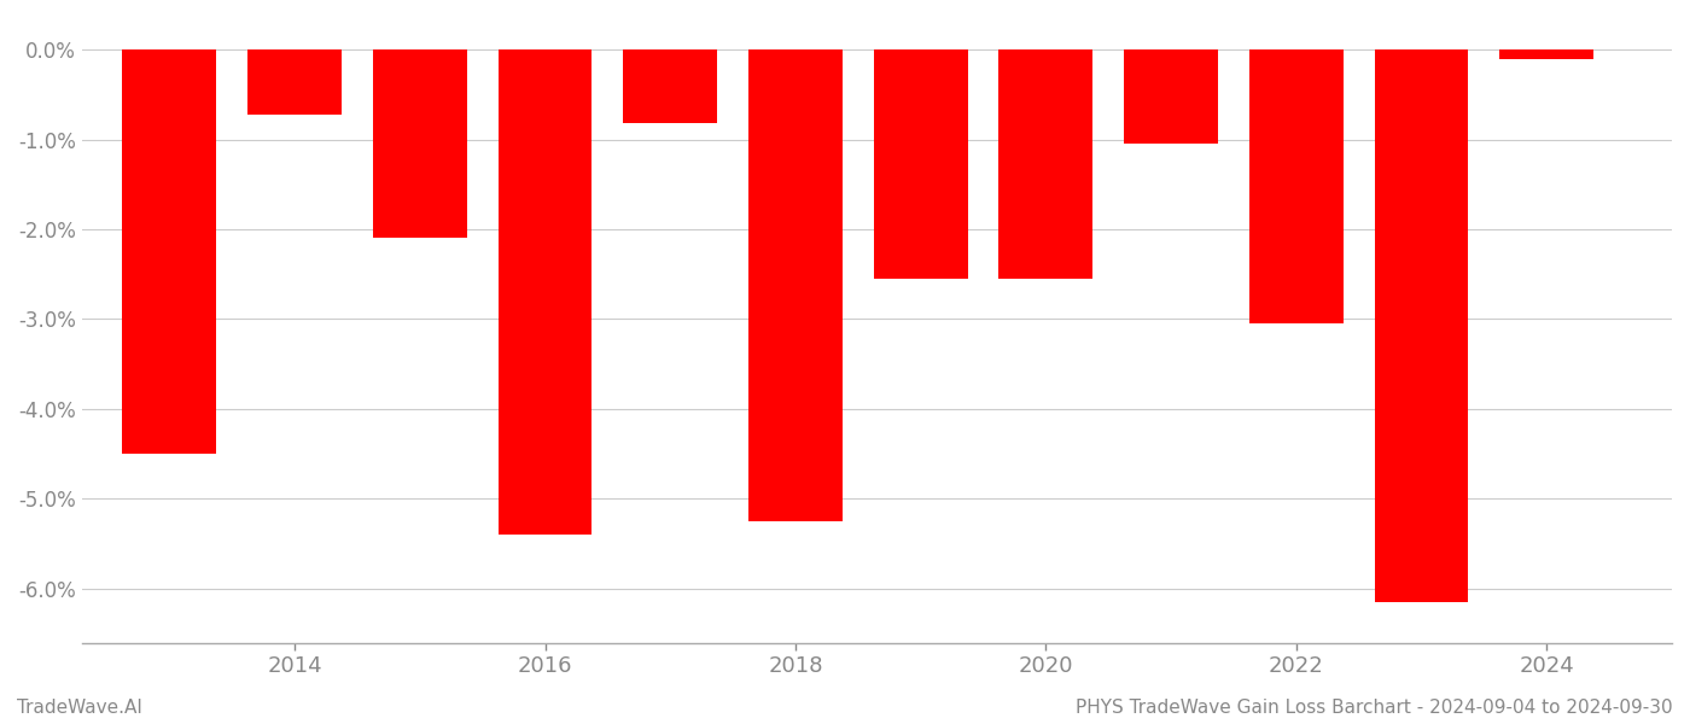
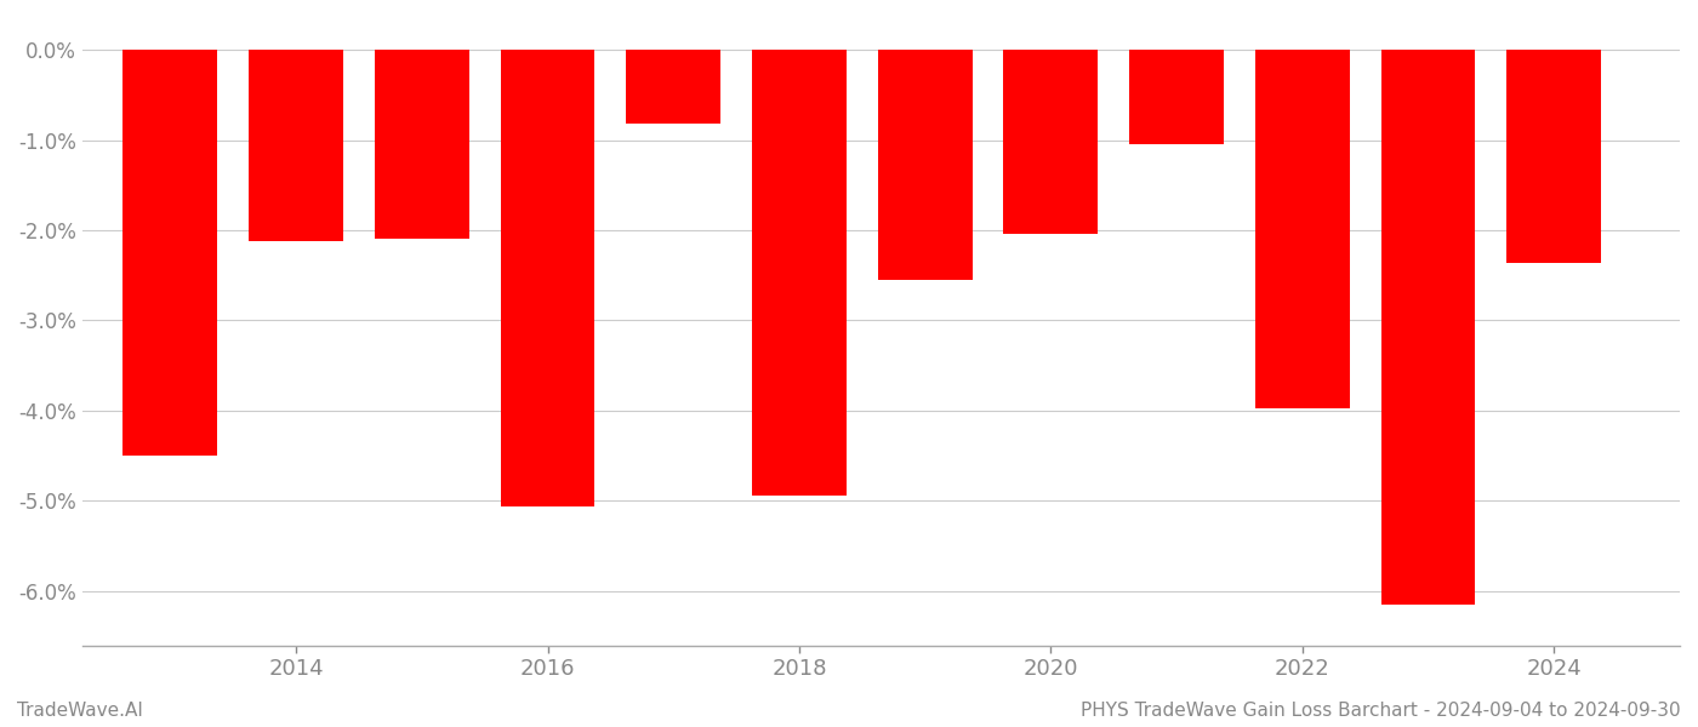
2014: -0.72% -> -2.12%
2016: -5.40% -> -5.06%
2018: -5.25% -> -4.94%
2020: -2.55% -> -2.04%
2022: -3.05% -> -3.98%
2024: -0.10% -> -2.36%
